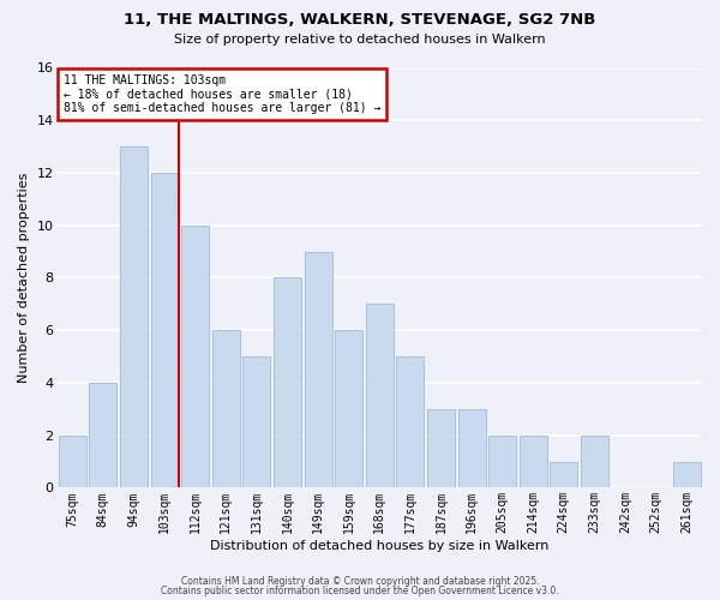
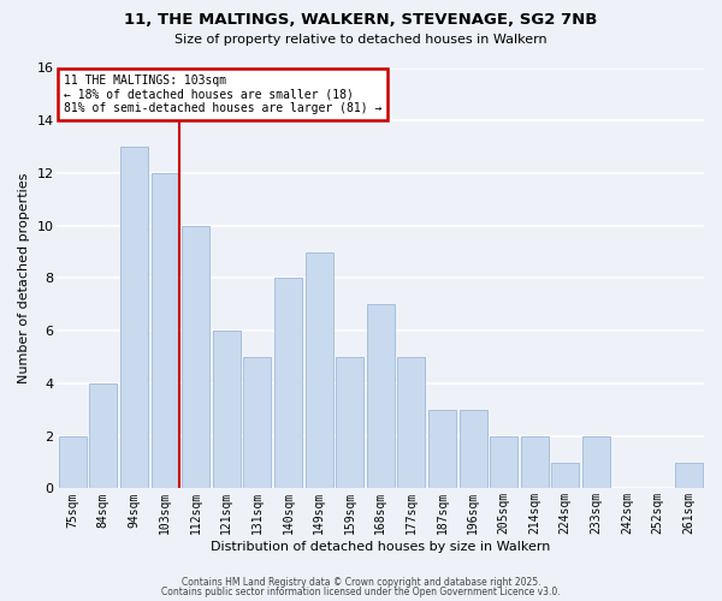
159sqm: 6 -> 5
